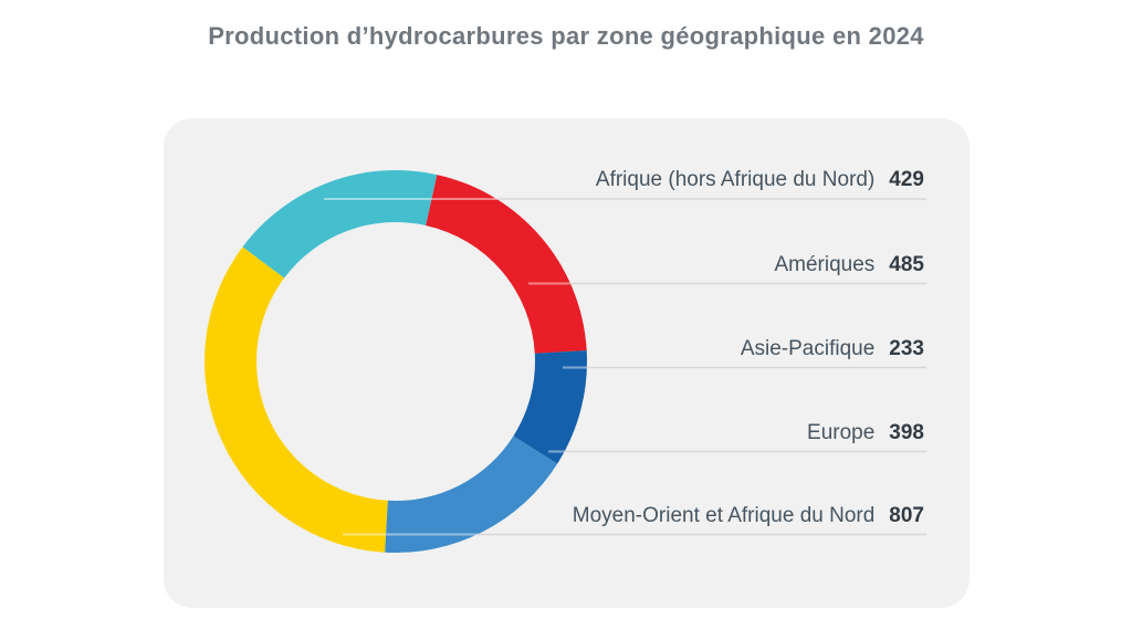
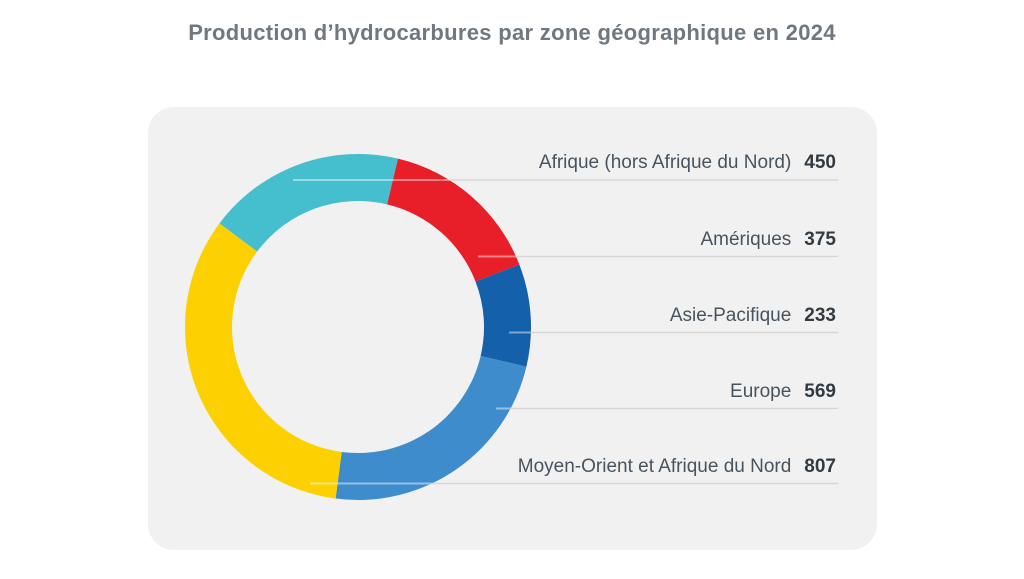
Afrique (hors Afrique du Nord): 429 -> 450
Amériques: 485 -> 375
Europe: 398 -> 569
